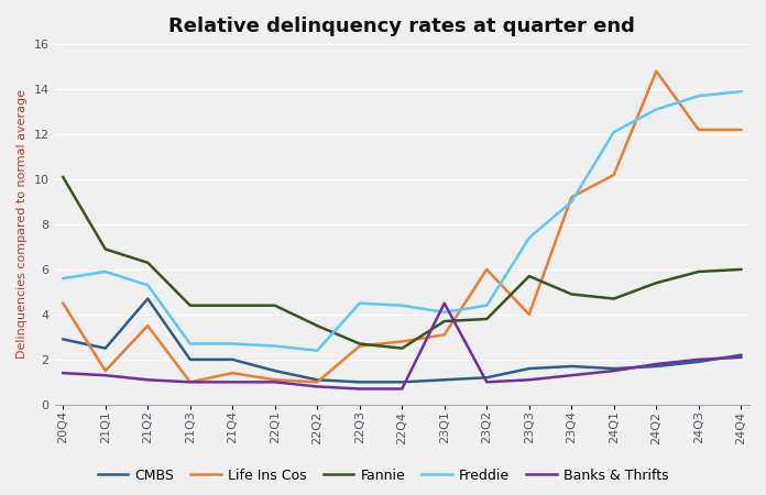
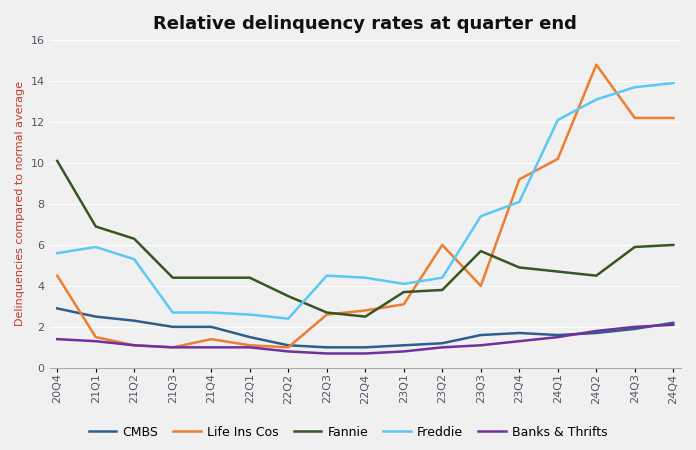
CMBS/21Q2: 4.7 -> 2.3
Life Ins Cos/21Q2: 3.5 -> 1.1
Banks & Thrifts/23Q1: 4.5 -> 0.8
Freddie/23Q4: 9.0 -> 8.1
Fannie/24Q2: 5.4 -> 4.5
